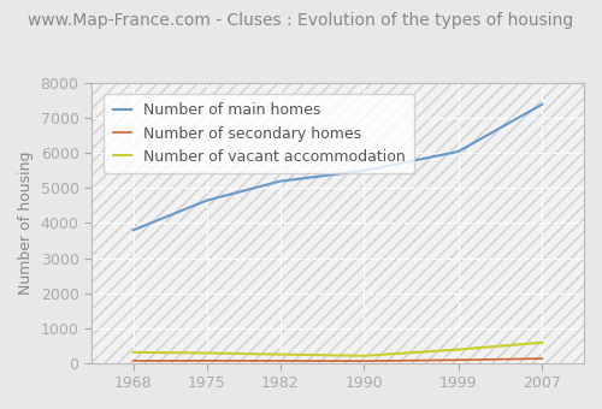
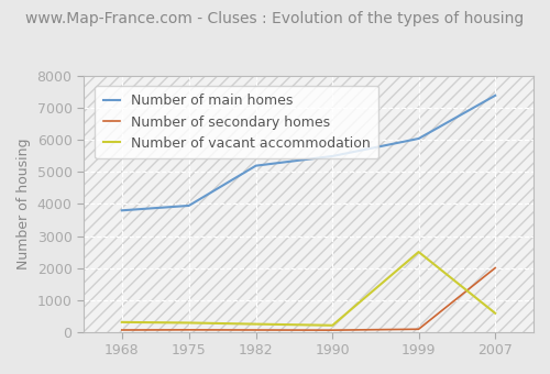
Number of main homes/1975: 4650 -> 3950
Number of vacant accommodation/1999: 380 -> 2500
Number of secondary homes/2007: 120 -> 2000
